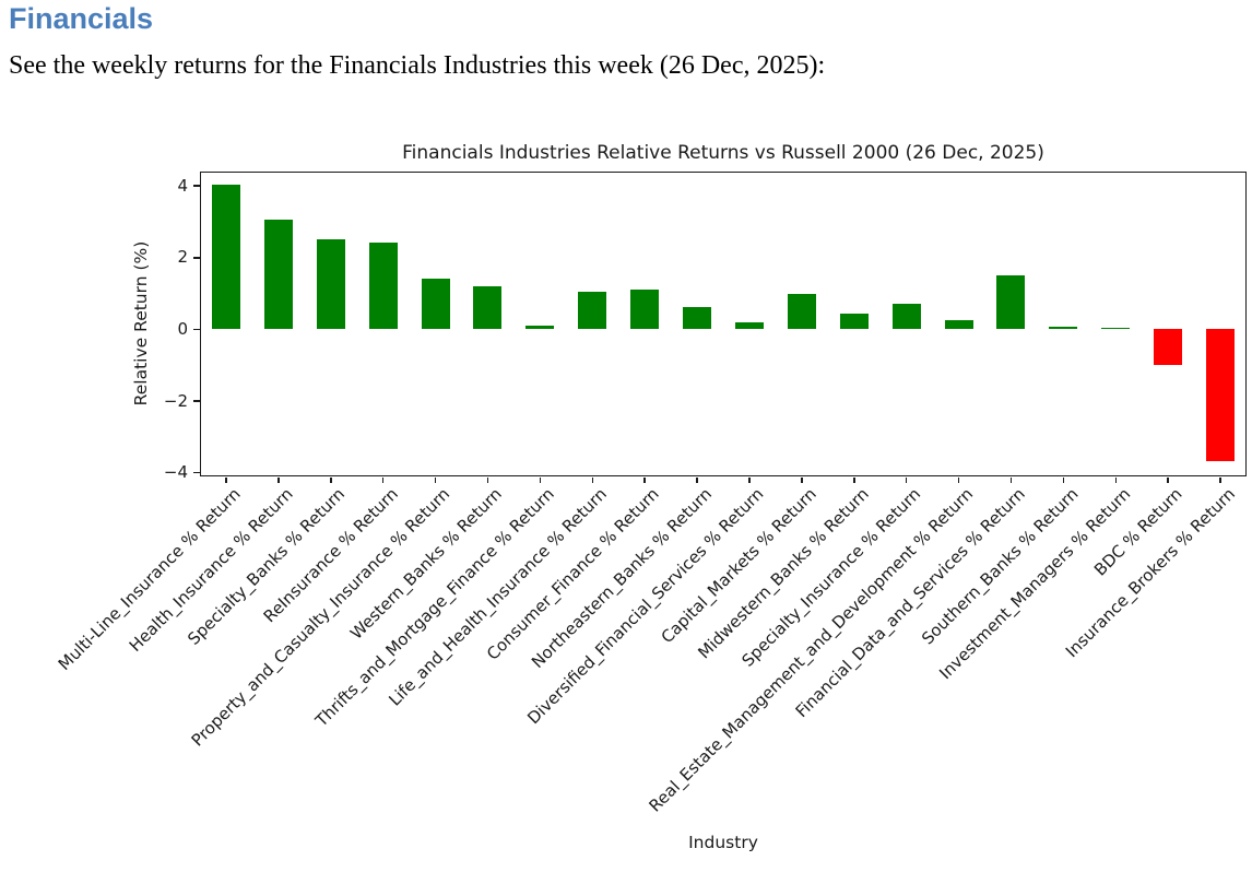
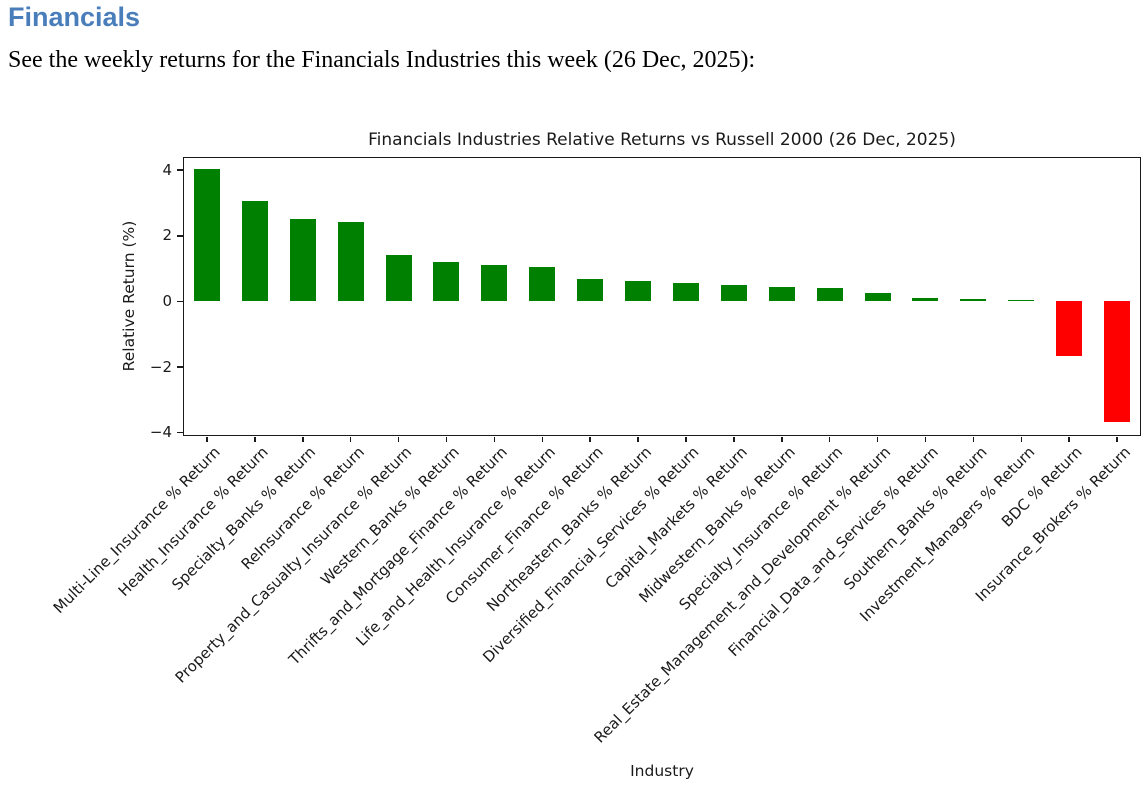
Thrifts_and_Mortgage_Finance % Return: 0.1 -> 1.1
Consumer_Finance % Return: 1.1 -> 0.7
Diversified_Financial_Services % Return: 0.2 -> 0.6
Capital_Markets % Return: 1.0 -> 0.5
Specialty_Insurance % Return: 0.7 -> 0.4
Financial_Data_and_Services % Return: 1.5 -> 0.1
BDC % Return: -1.0 -> -1.6
